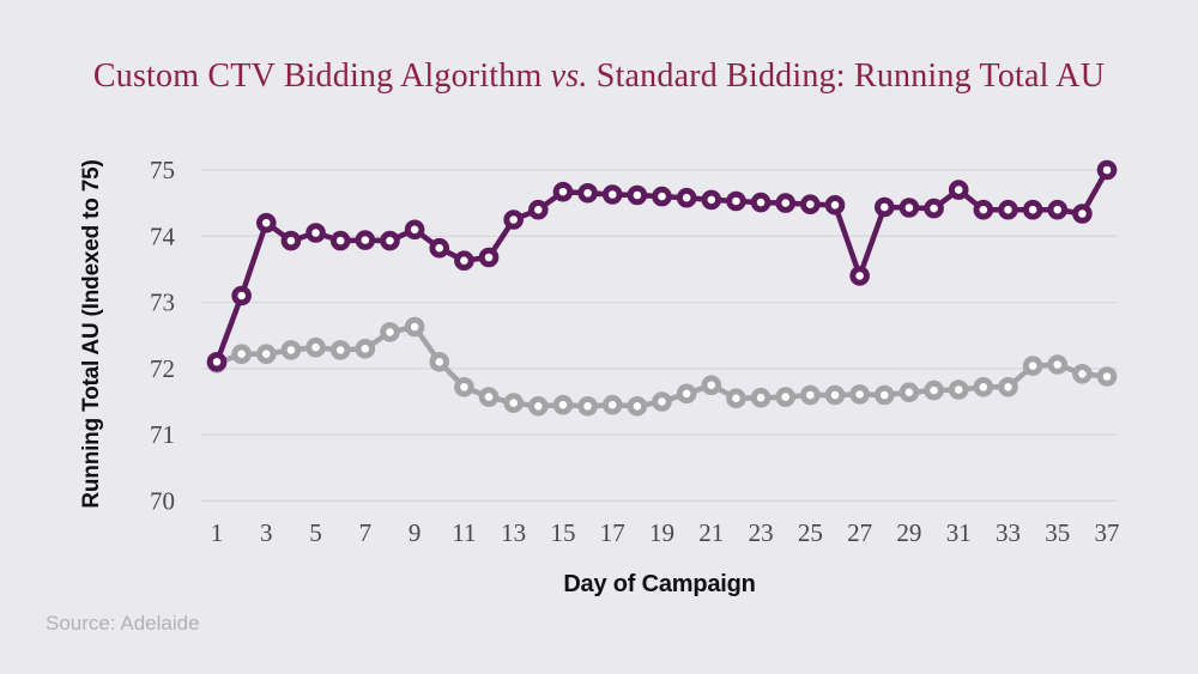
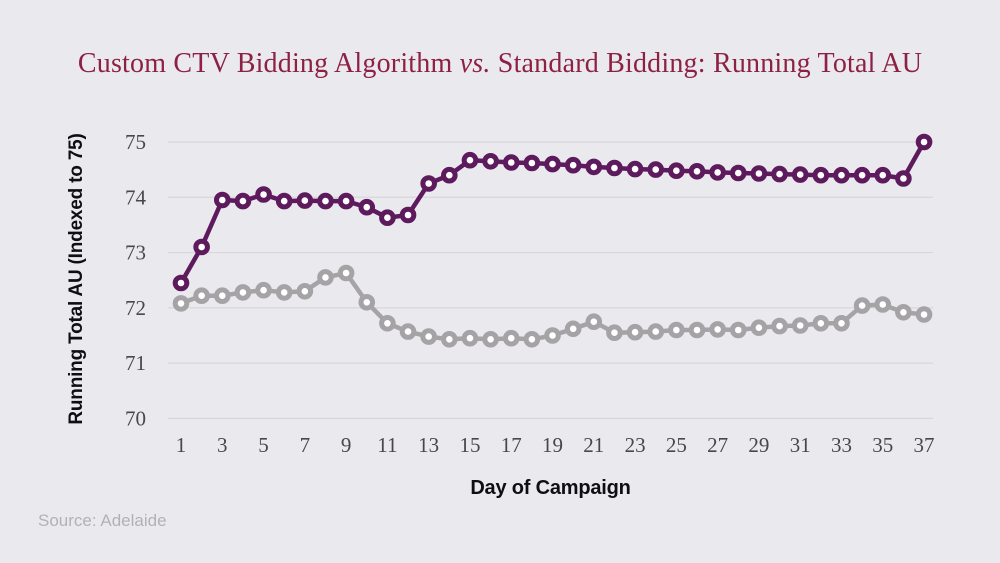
Custom CTV Bidding Algorithm/1: 72.1 -> 72.5
Custom CTV Bidding Algorithm/3: 74.2 -> 74.0
Custom CTV Bidding Algorithm/9: 74.1 -> 73.9
Custom CTV Bidding Algorithm/27: 73.4 -> 74.5
Custom CTV Bidding Algorithm/31: 74.7 -> 74.4
